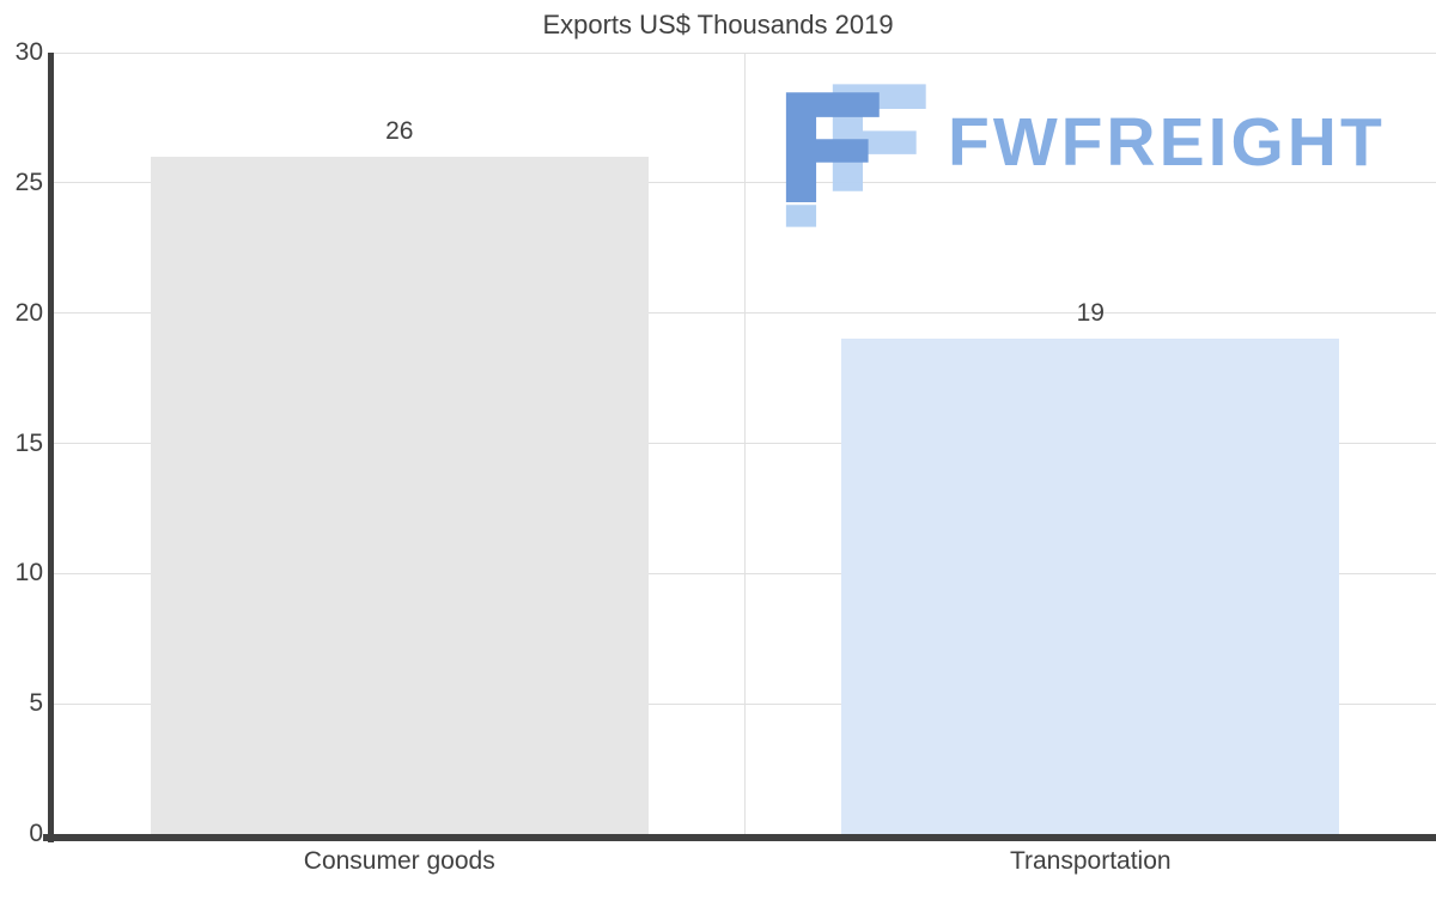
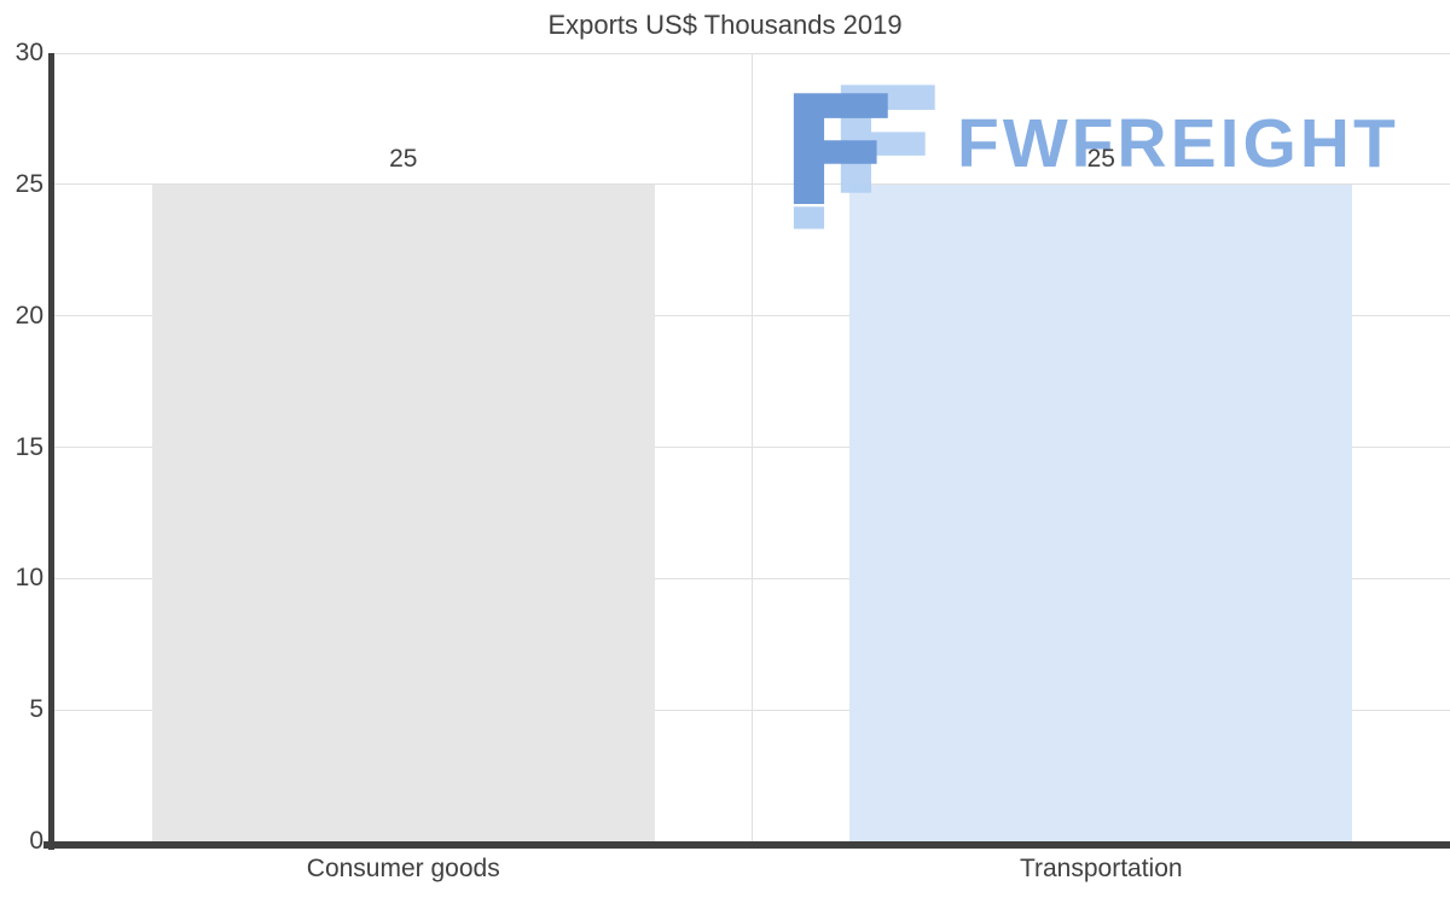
Consumer goods: 26 -> 25
Transportation: 19 -> 25
